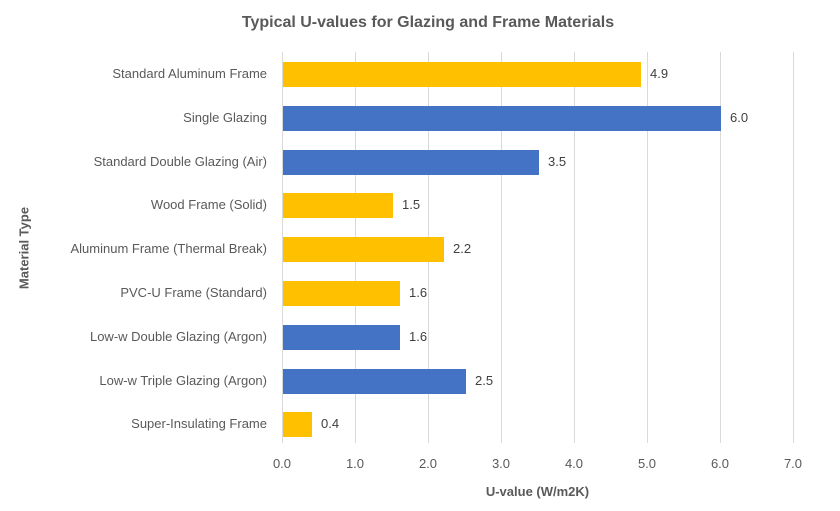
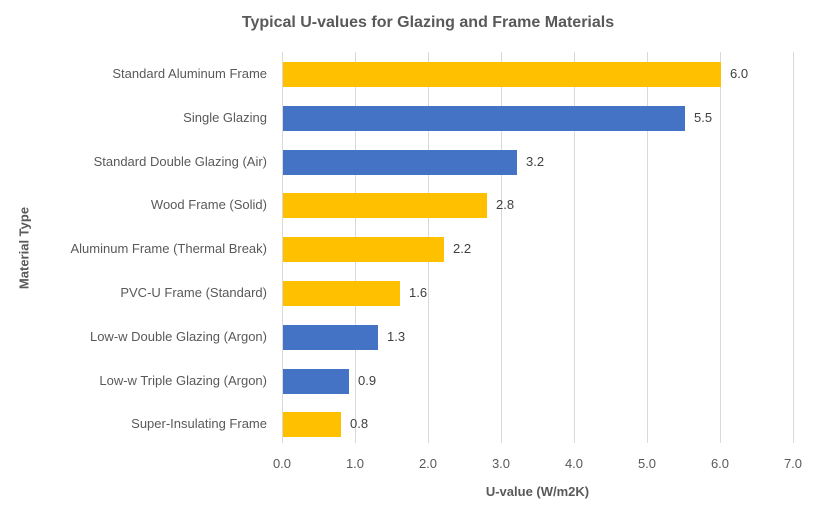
Standard Aluminum Frame: 4.9 -> 6.0
Single Glazing: 6.0 -> 5.5
Standard Double Glazing (Air): 3.5 -> 3.2
Wood Frame (Solid): 1.5 -> 2.8
Low-w Double Glazing (Argon): 1.6 -> 1.3
Low-w Triple Glazing (Argon): 2.5 -> 0.9
Super-Insulating Frame: 0.4 -> 0.8
